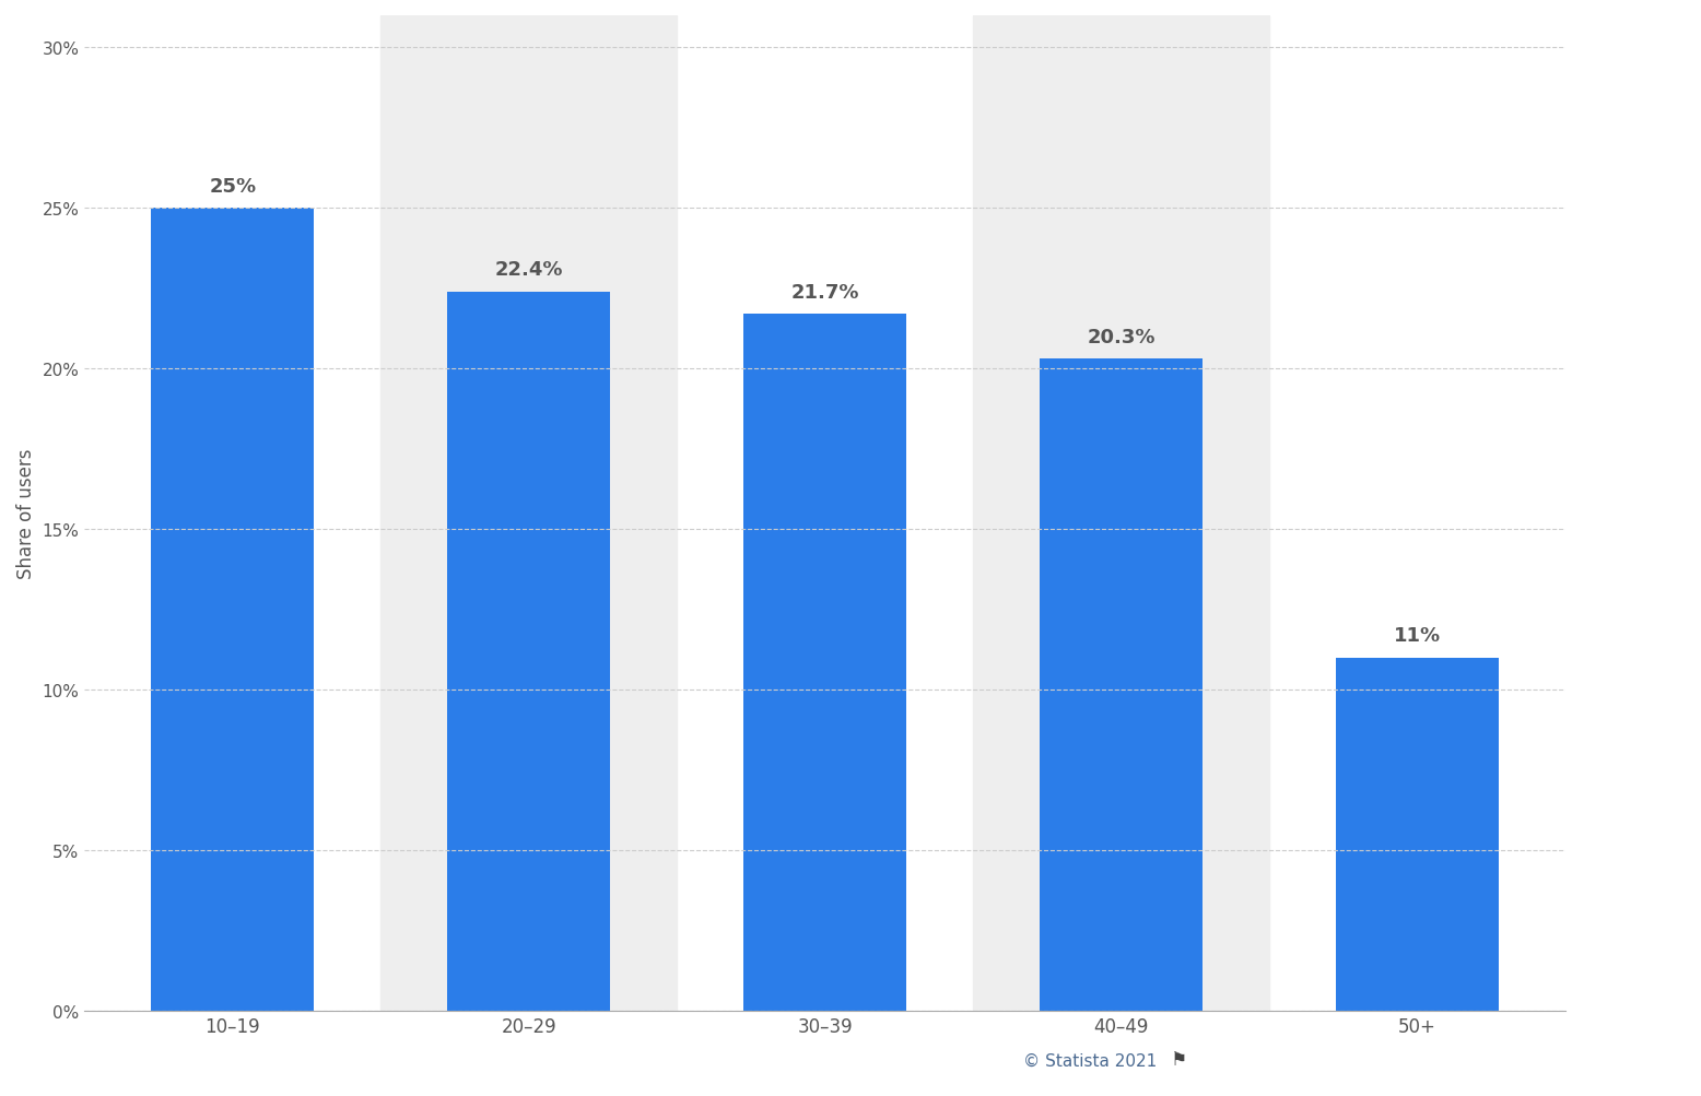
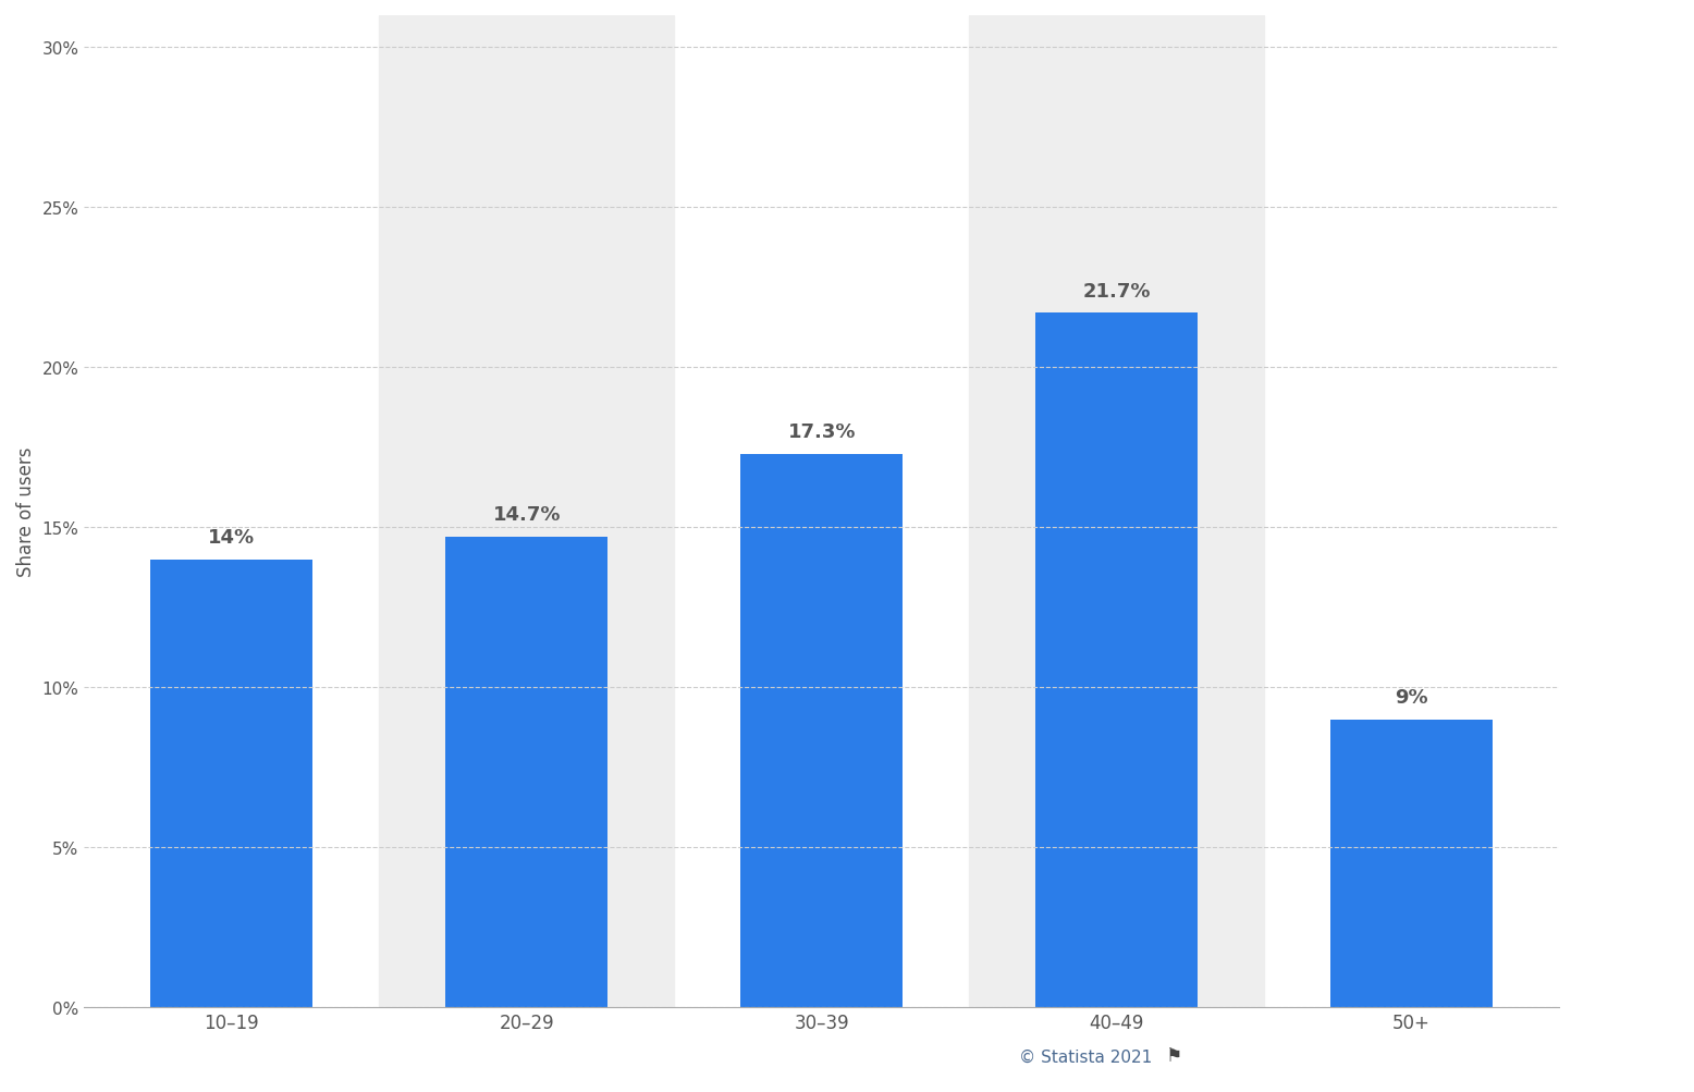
10–19: 25% -> 14%
20–29: 22.4% -> 14.7%
30–39: 21.7% -> 17.3%
40–49: 20.3% -> 21.7%
50+: 11% -> 9%
